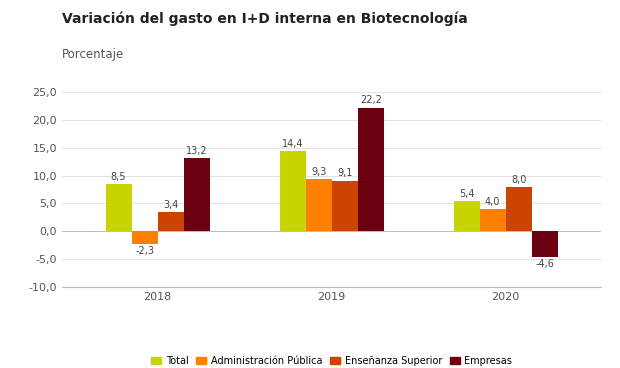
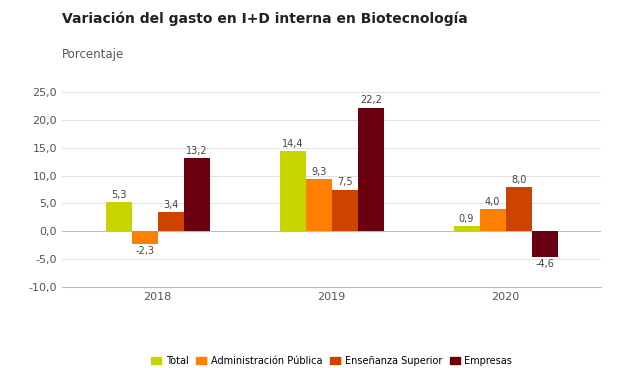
Total/2018: 8,5 -> 5,3
Enseñanza Superior/2019: 9,1 -> 7,5
Total/2020: 5,4 -> 0,9
